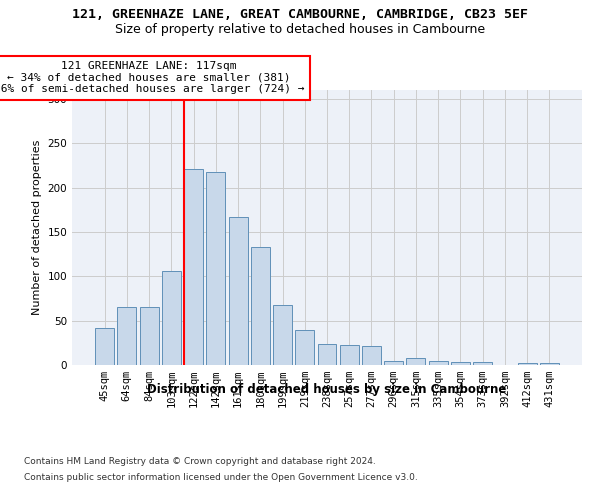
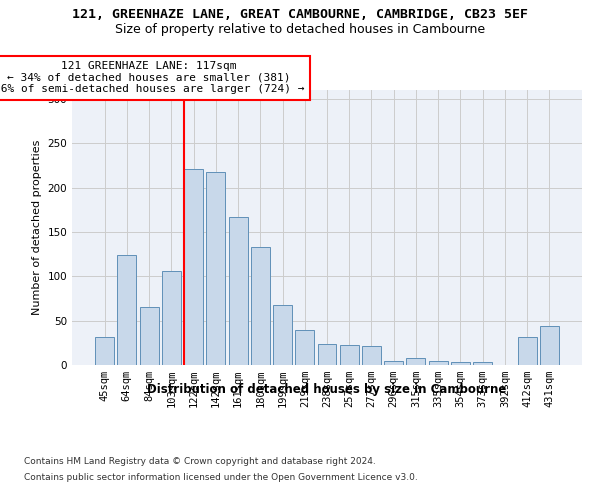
45sqm: 42 -> 32
64sqm: 65 -> 124
412sqm: 2 -> 32
431sqm: 2 -> 44
